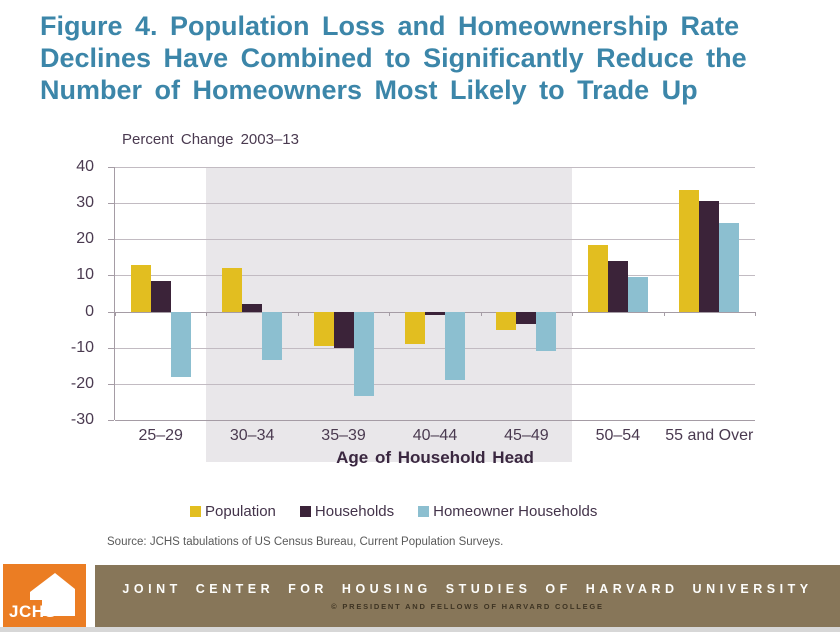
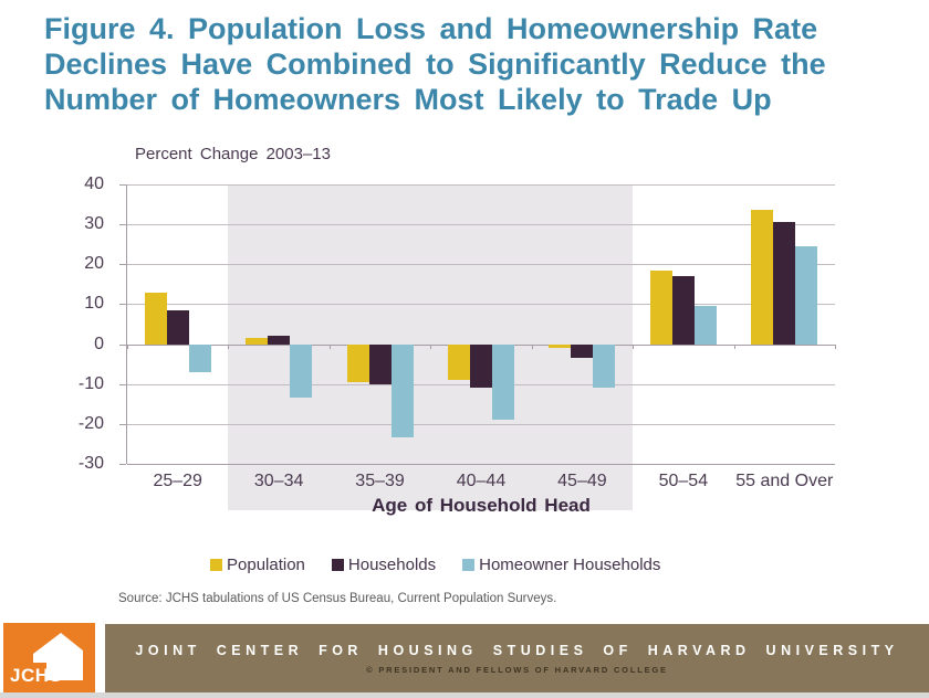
Homeowner Households/25–29: -18 -> -7
Population/30–34: 12 -> 2
Households/40–44: -1 -> -11
Population/45–49: -5 -> -1
Households/50–54: 14 -> 17
